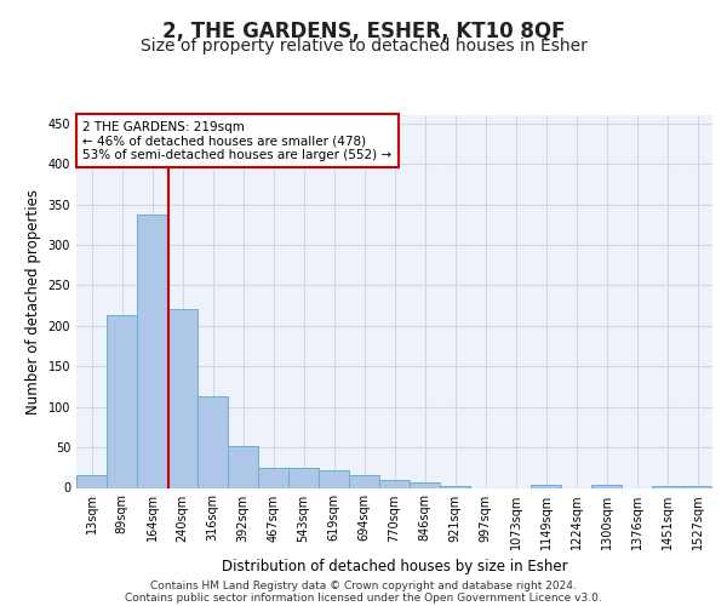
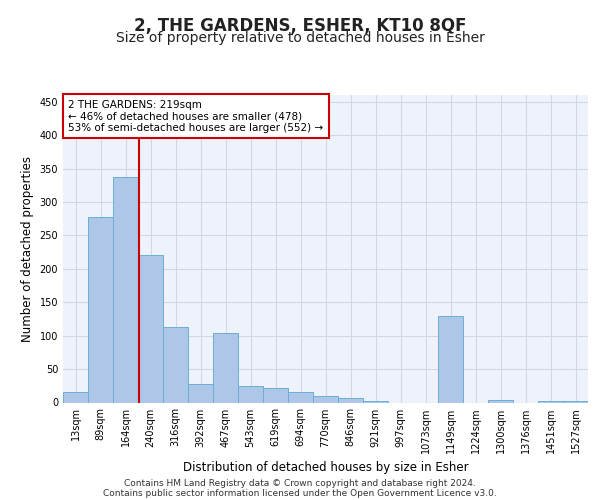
89sqm: 213 -> 278
392sqm: 52 -> 28
467sqm: 25 -> 104
1149sqm: 3 -> 130
